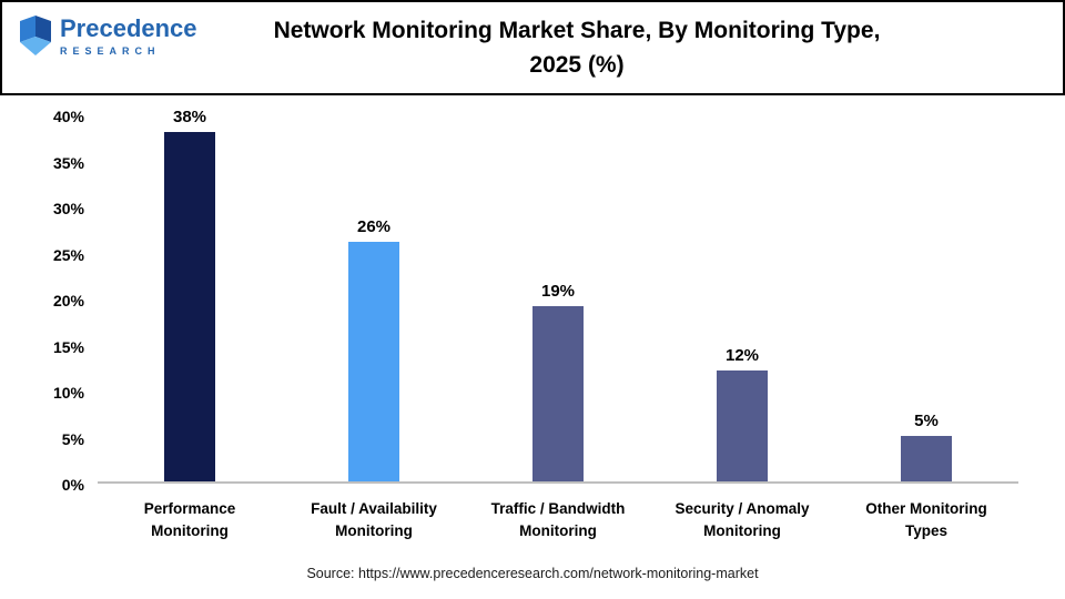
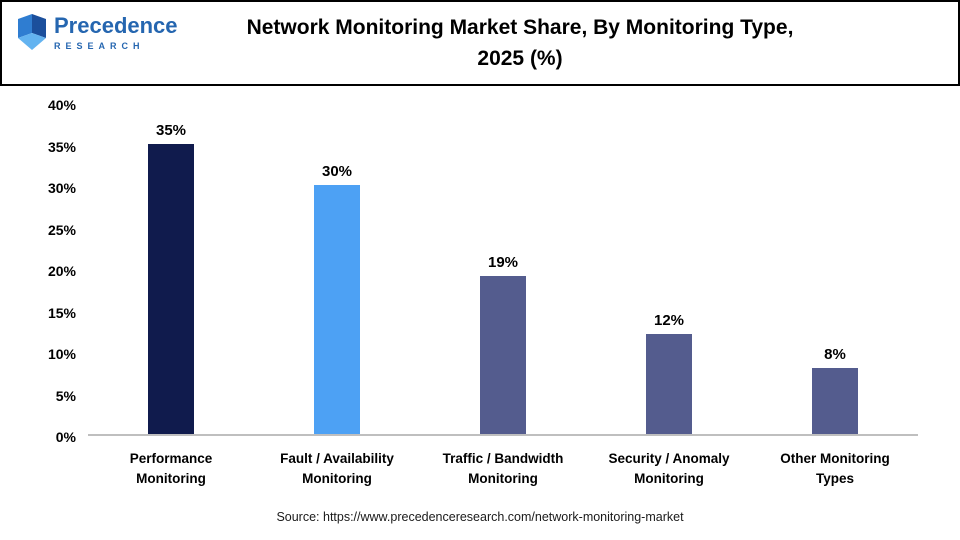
Performance Monitoring: 38% -> 35%
Fault / Availability Monitoring: 26% -> 30%
Other Monitoring Types: 5% -> 8%
